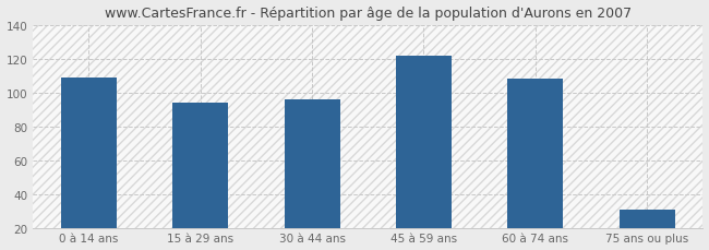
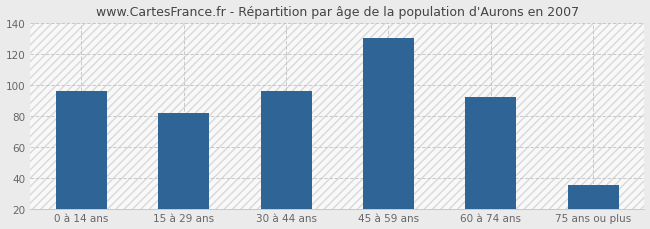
0 à 14 ans: 109 -> 96
15 à 29 ans: 94 -> 82
45 à 59 ans: 122 -> 130
60 à 74 ans: 108 -> 92
75 ans ou plus: 31 -> 35
